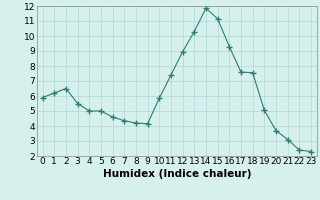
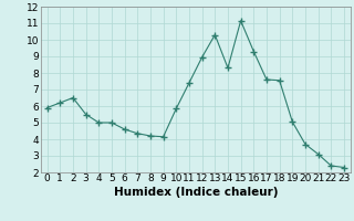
14: 11.8 -> 8.3
